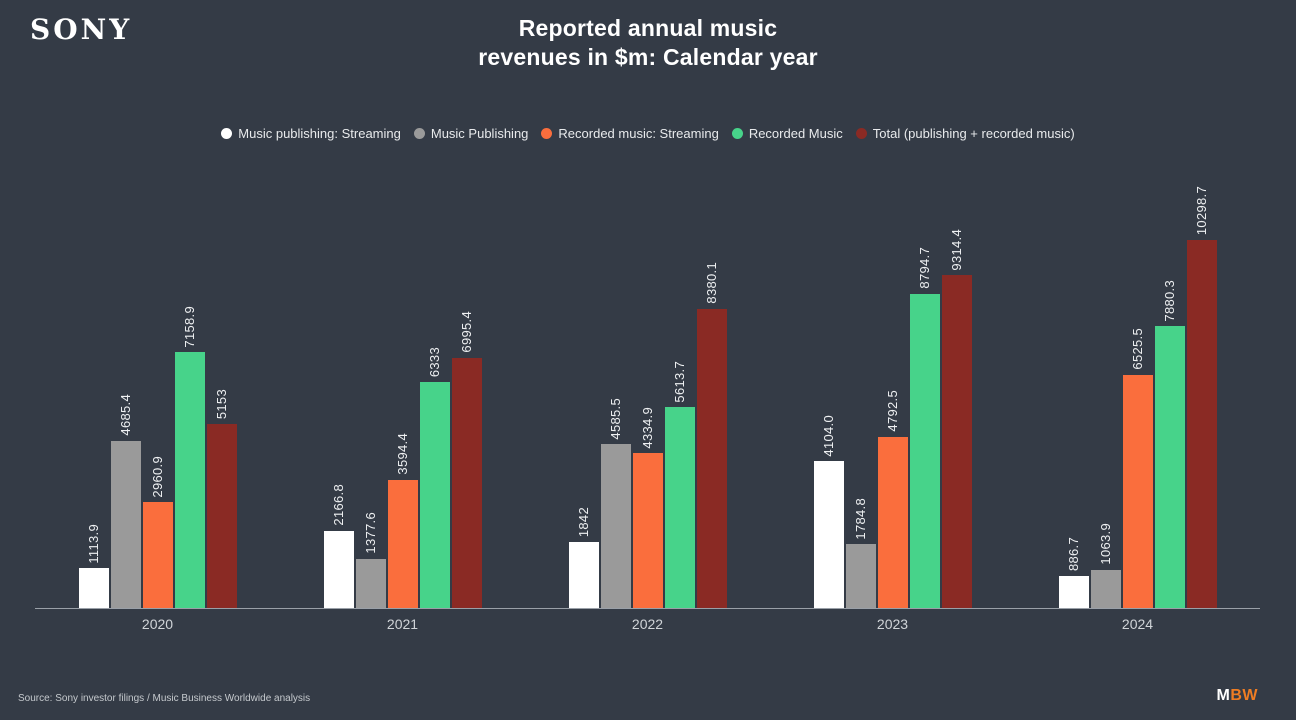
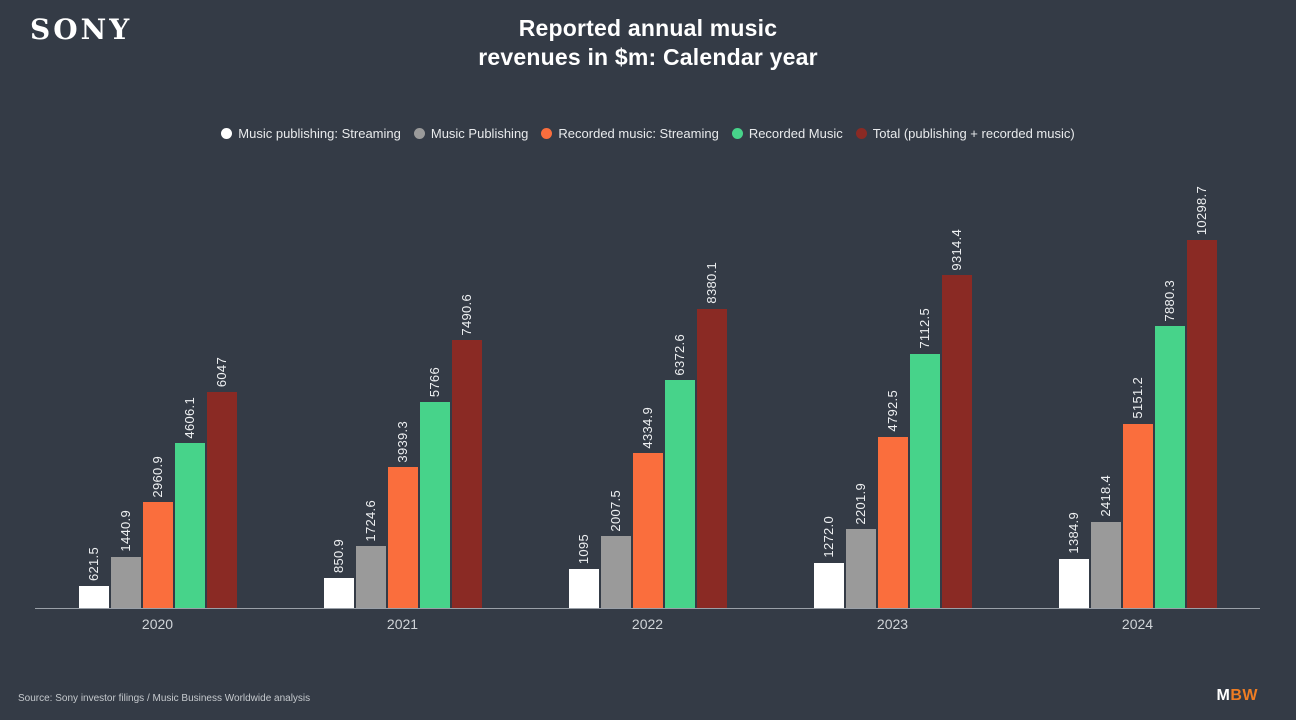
Music publishing: Streaming/2020: 1113.9 -> 621.5
Music Publishing/2020: 4685.4 -> 1440.9
Recorded Music/2020: 7158.9 -> 4606.1
Total (publishing + recorded music)/2020: 5153 -> 6047
Music publishing: Streaming/2021: 2166.8 -> 850.9
Music Publishing/2021: 1377.6 -> 1724.6
Recorded music: Streaming/2021: 3594.4 -> 3939.3
Recorded Music/2021: 6333 -> 5766
Total (publishing + recorded music)/2021: 6995.4 -> 7490.6
Music publishing: Streaming/2022: 1842 -> 1095
Music Publishing/2022: 4585.5 -> 2007.5
Recorded Music/2022: 5613.7 -> 6372.6
Music publishing: Streaming/2023: 4104.0 -> 1272.0
Music Publishing/2023: 1784.8 -> 2201.9
Recorded Music/2023: 8794.7 -> 7112.5
Music publishing: Streaming/2024: 886.7 -> 1384.9
Music Publishing/2024: 1063.9 -> 2418.4
Recorded music: Streaming/2024: 6525.5 -> 5151.2
